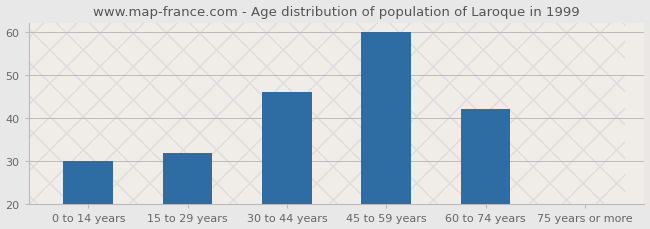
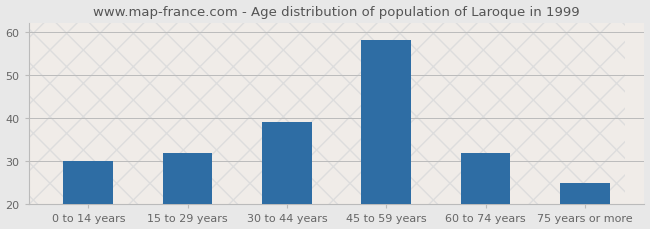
30 to 44 years: 46 -> 39
45 to 59 years: 60 -> 58
60 to 74 years: 42 -> 32
75 years or more: 20 -> 25
